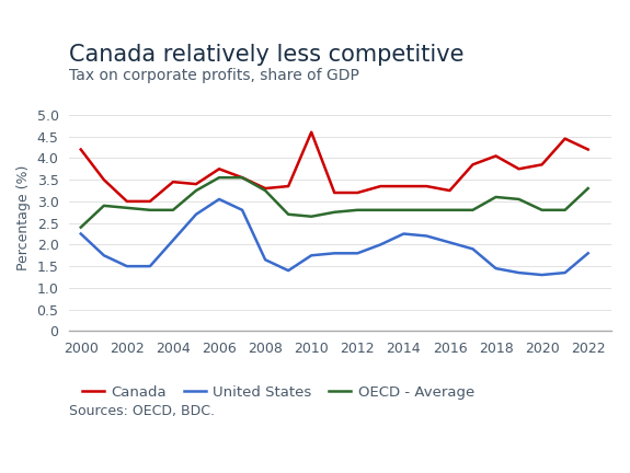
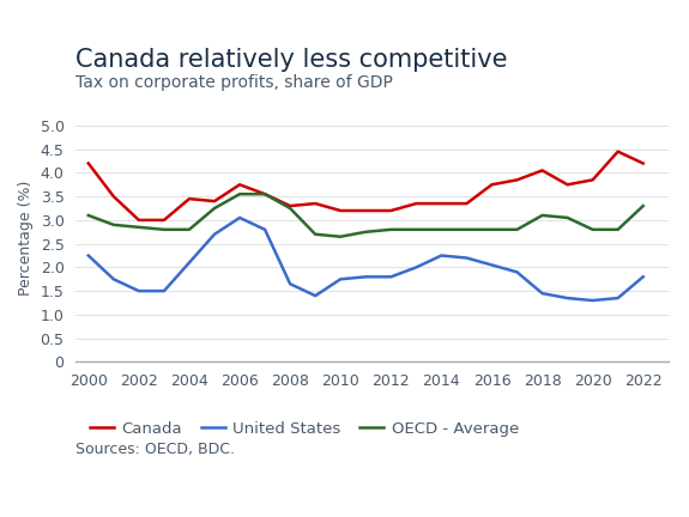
OECD - Average/2000: 2.40 -> 3.10
Canada/2010: 4.60 -> 3.20
Canada/2016: 3.25 -> 3.75
